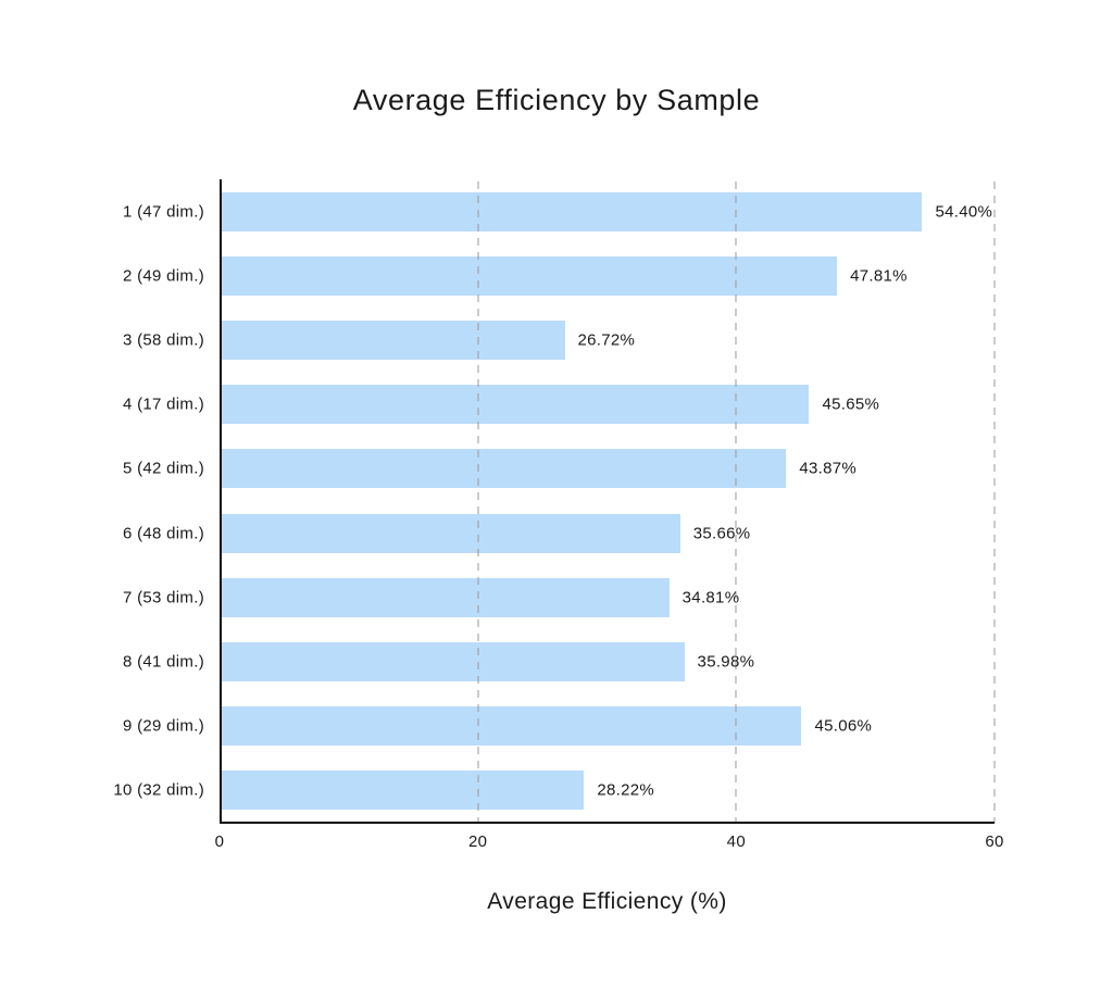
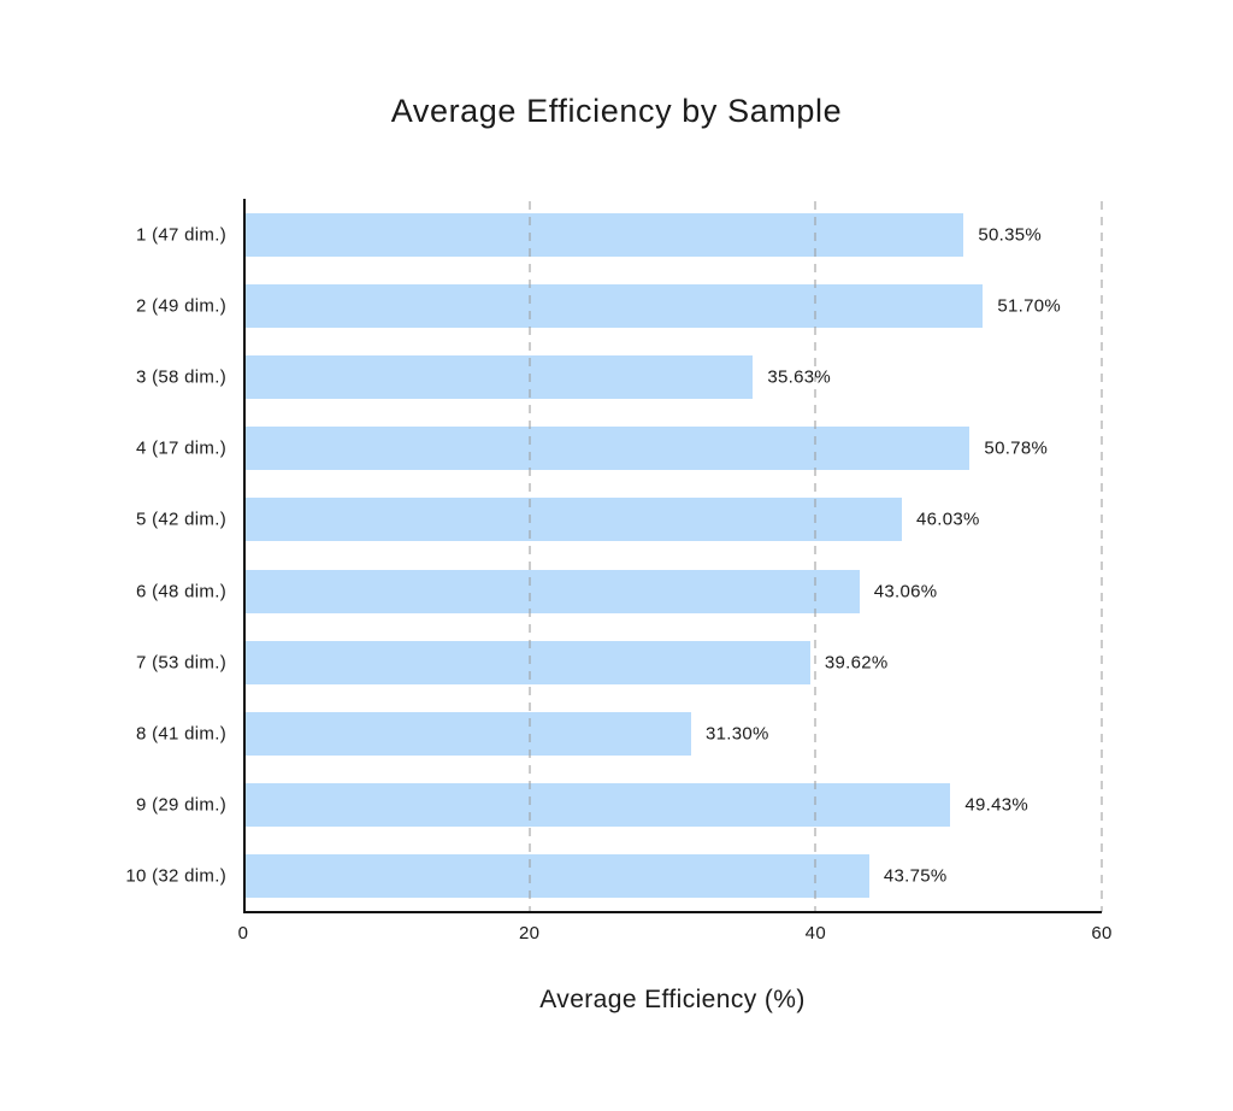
1 (47 dim.): 54.40% -> 50.35%
2 (49 dim.): 47.81% -> 51.70%
3 (58 dim.): 26.72% -> 35.63%
4 (17 dim.): 45.65% -> 50.78%
5 (42 dim.): 43.87% -> 46.03%
6 (48 dim.): 35.66% -> 43.06%
7 (53 dim.): 34.81% -> 39.62%
8 (41 dim.): 35.98% -> 31.30%
9 (29 dim.): 45.06% -> 49.43%
10 (32 dim.): 28.22% -> 43.75%
